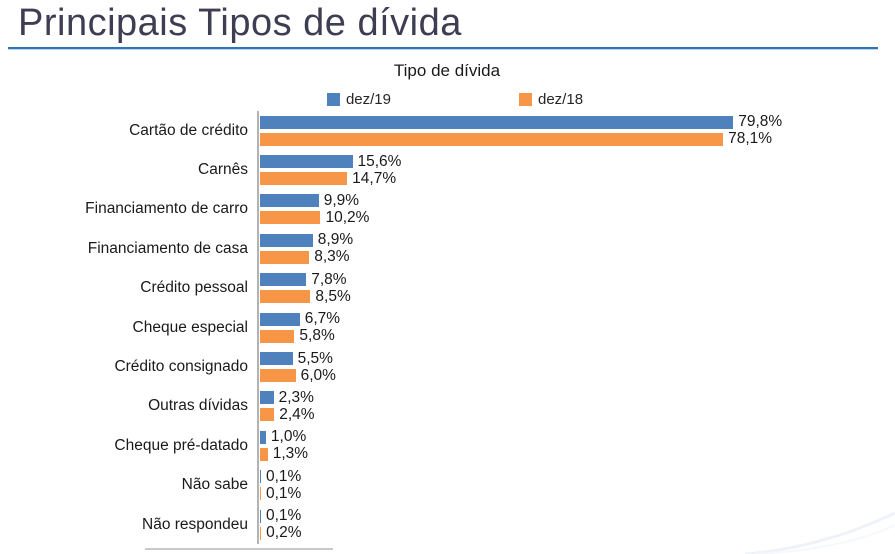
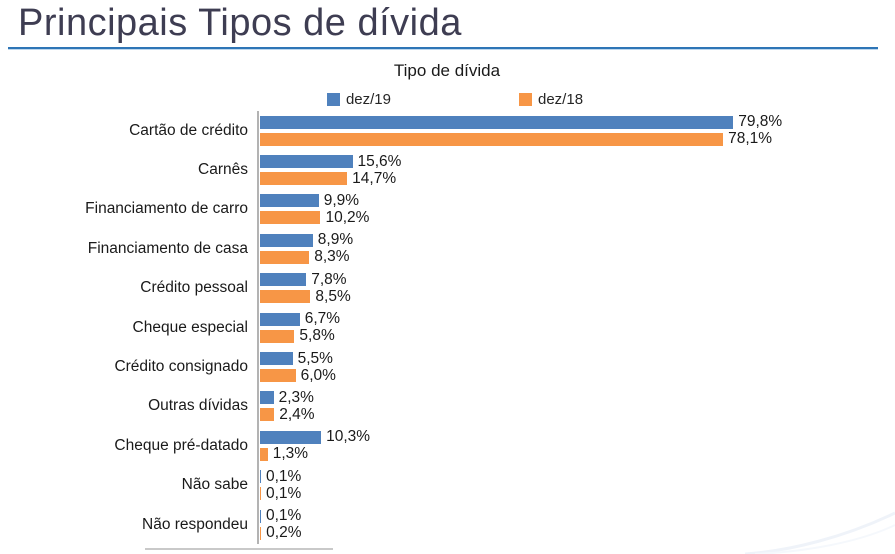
dez/19/Cheque pré-datado: 1,0% -> 10,3%
